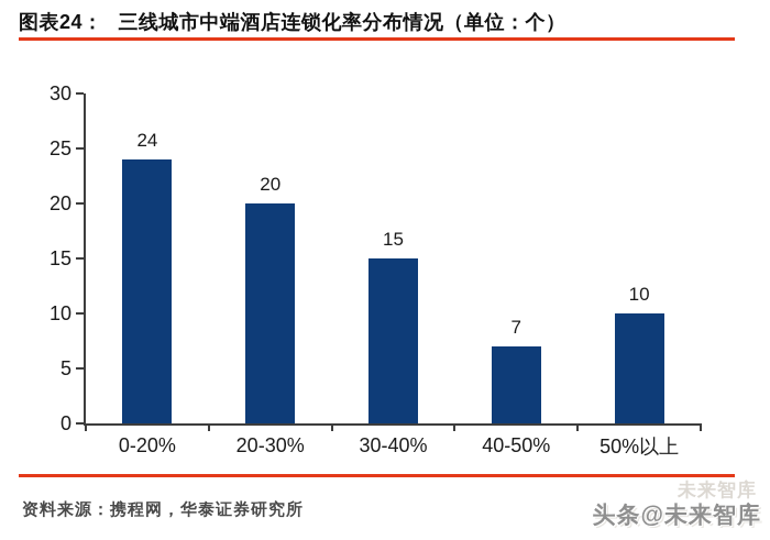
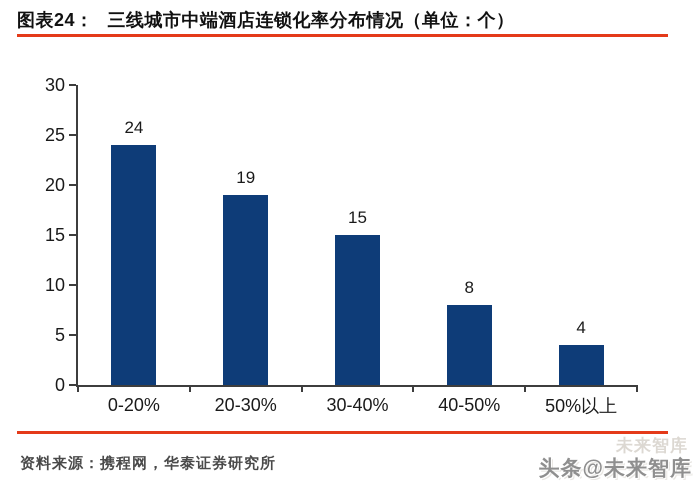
20-30%: 20 -> 19
40-50%: 7 -> 8
50%以上: 10 -> 4
